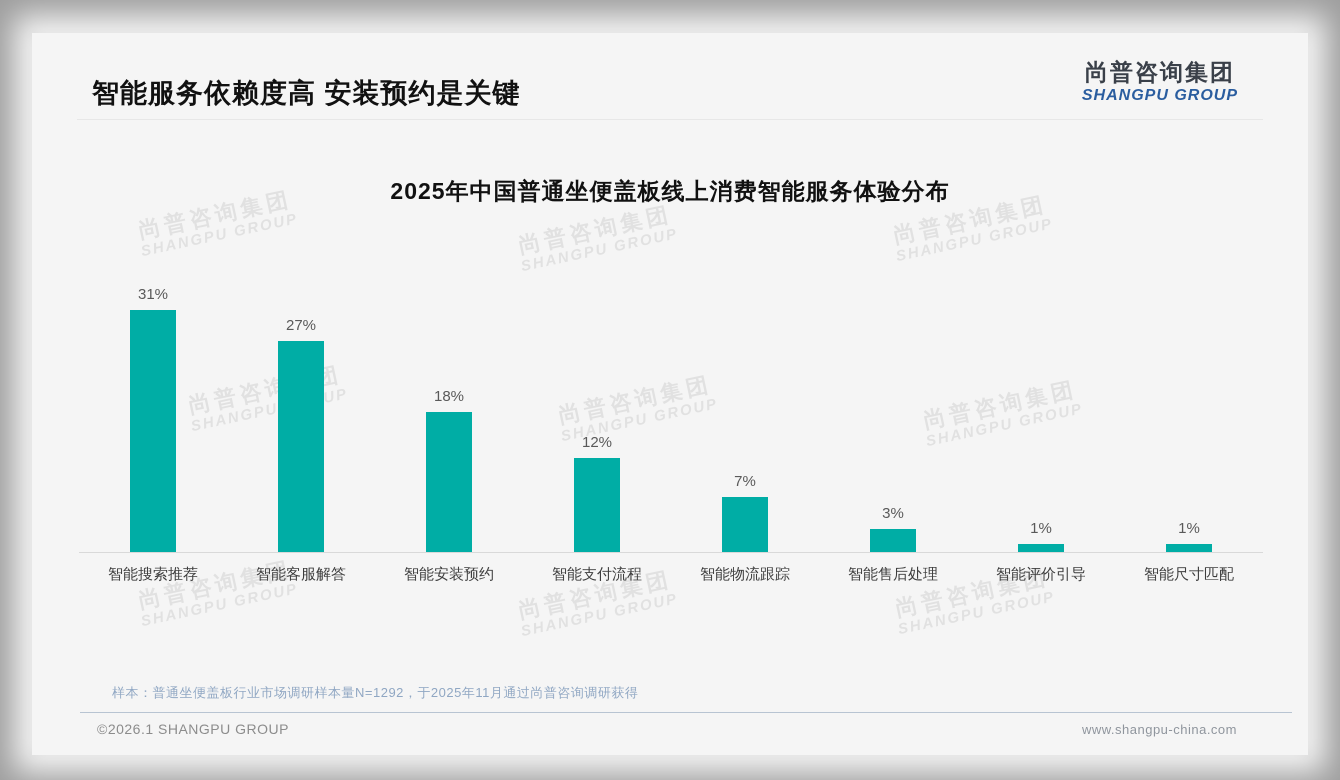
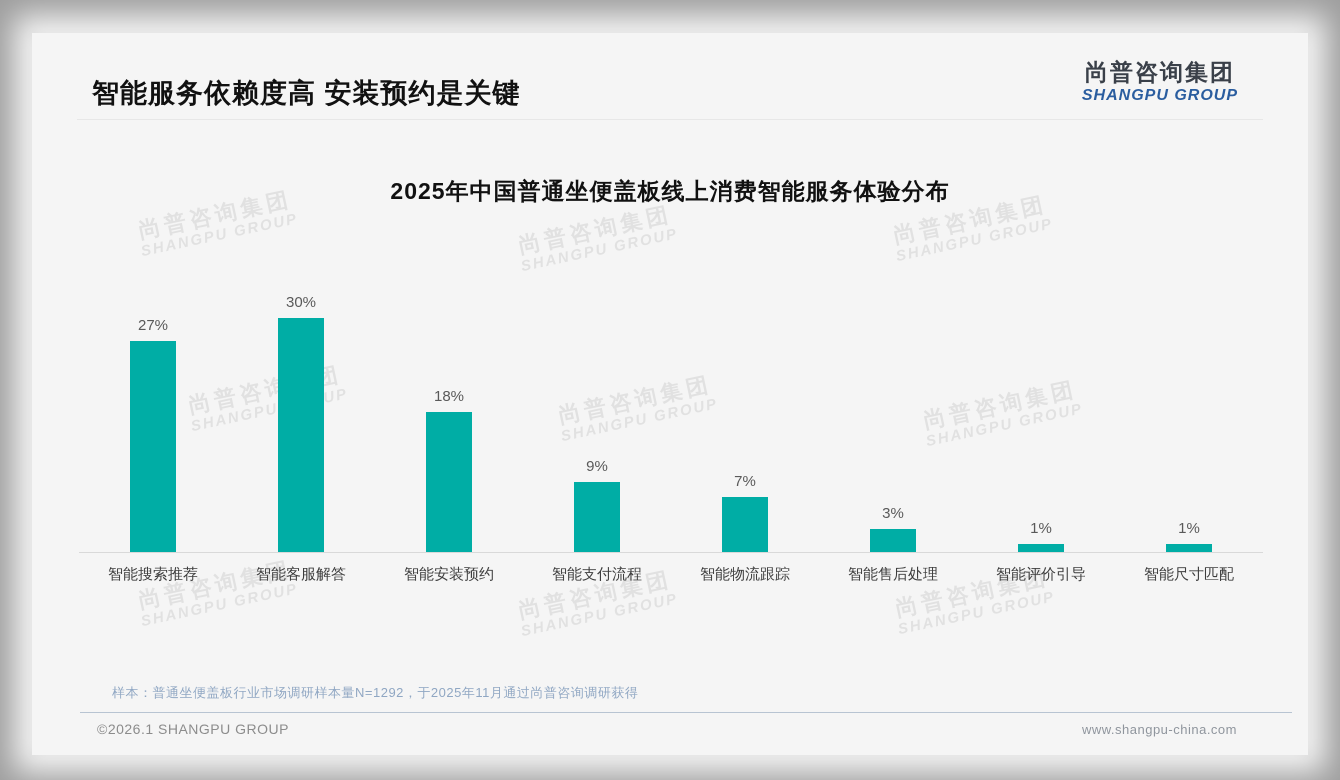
智能搜索推荐: 31% -> 27%
智能客服解答: 27% -> 30%
智能支付流程: 12% -> 9%
